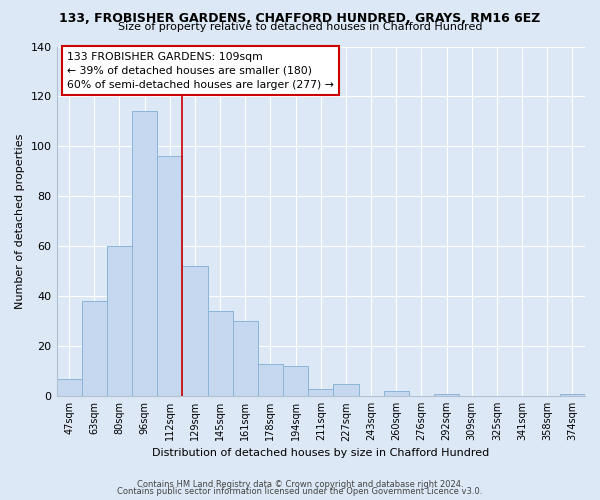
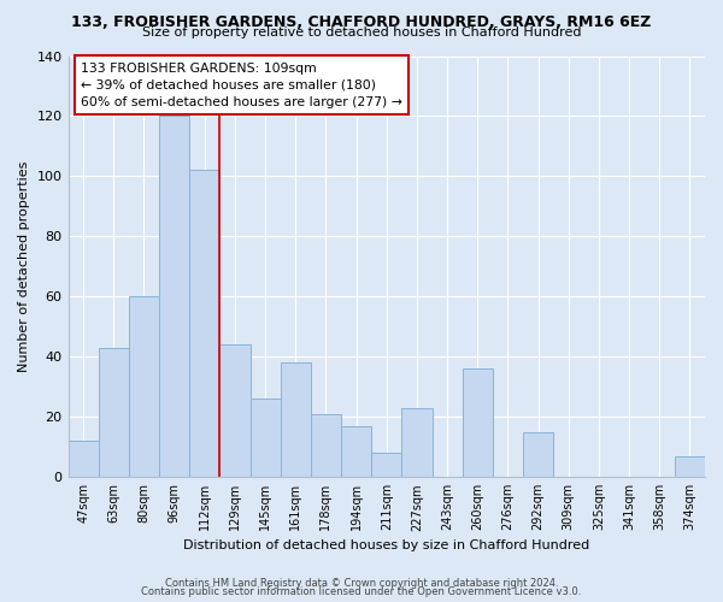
47sqm: 7 -> 12
63sqm: 38 -> 43
96sqm: 114 -> 120
112sqm: 96 -> 102
129sqm: 52 -> 44
145sqm: 34 -> 26
161sqm: 30 -> 38
178sqm: 13 -> 21
194sqm: 12 -> 17
211sqm: 3 -> 8
227sqm: 5 -> 23
260sqm: 2 -> 36
292sqm: 1 -> 15
374sqm: 1 -> 7
